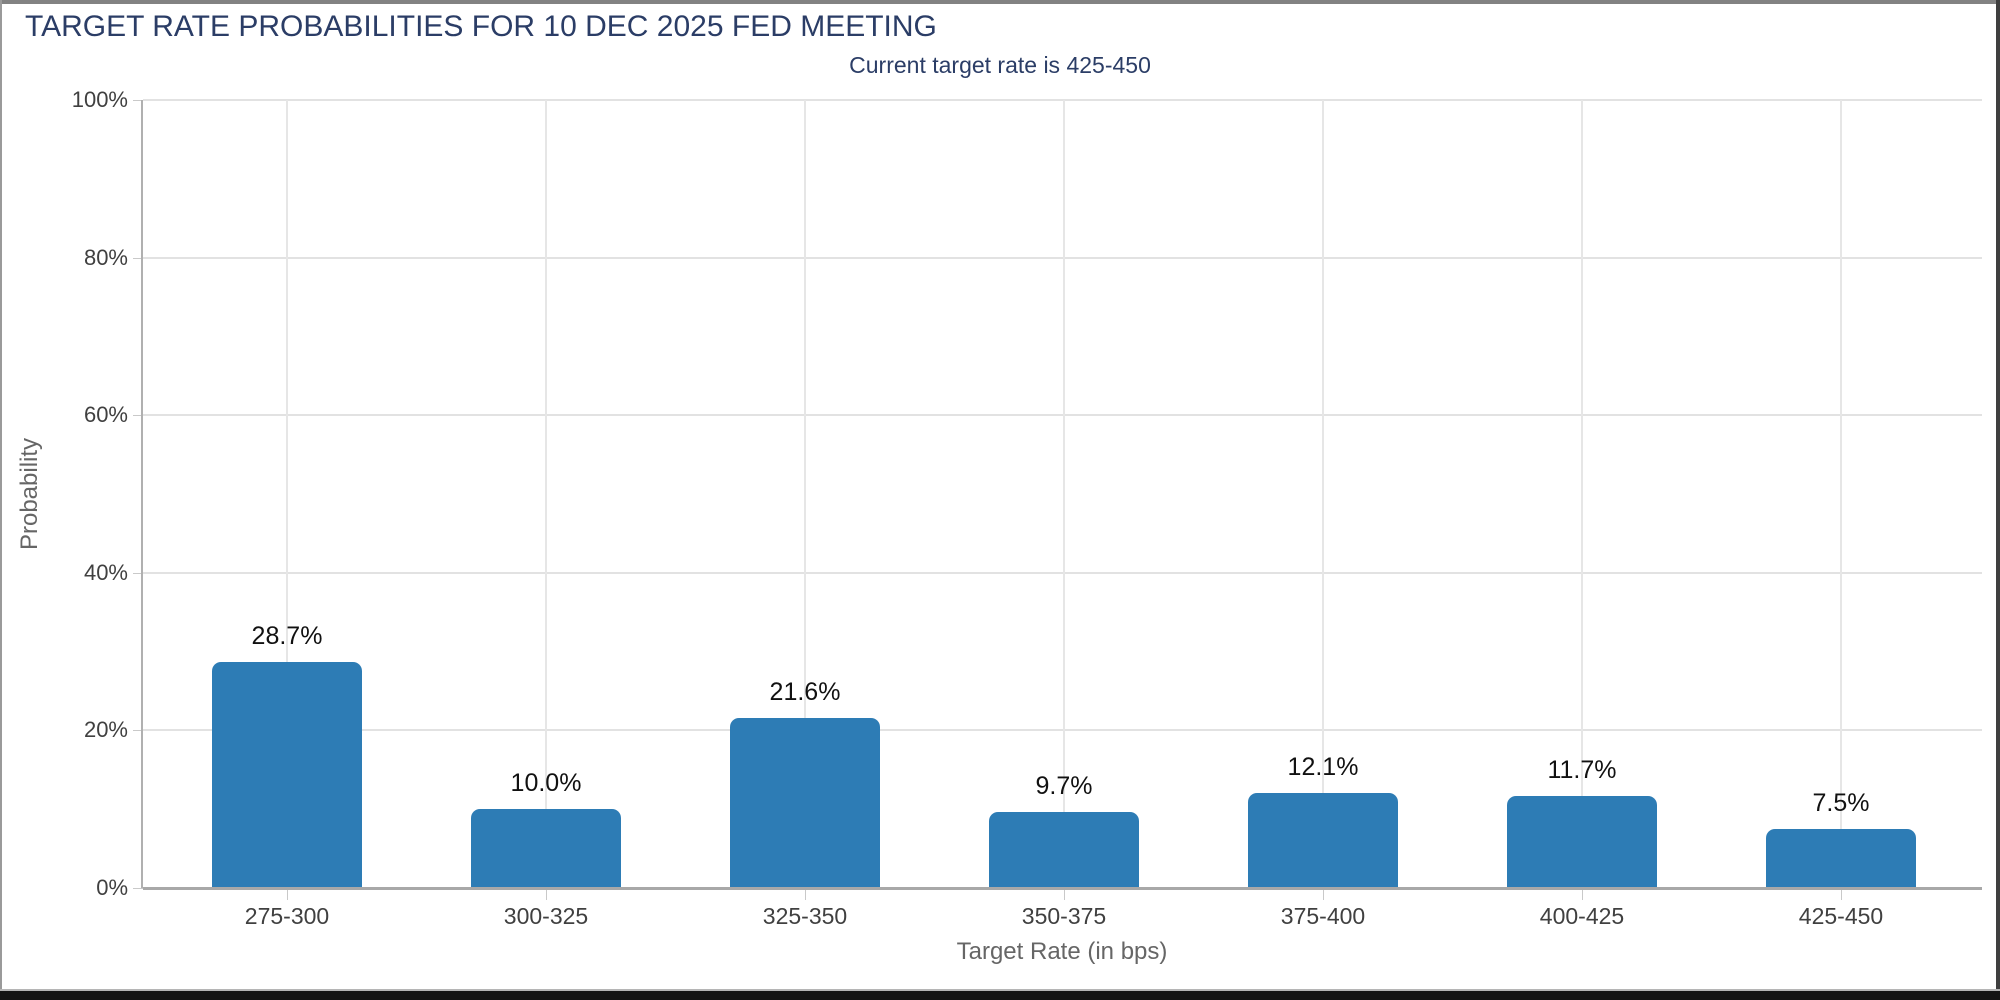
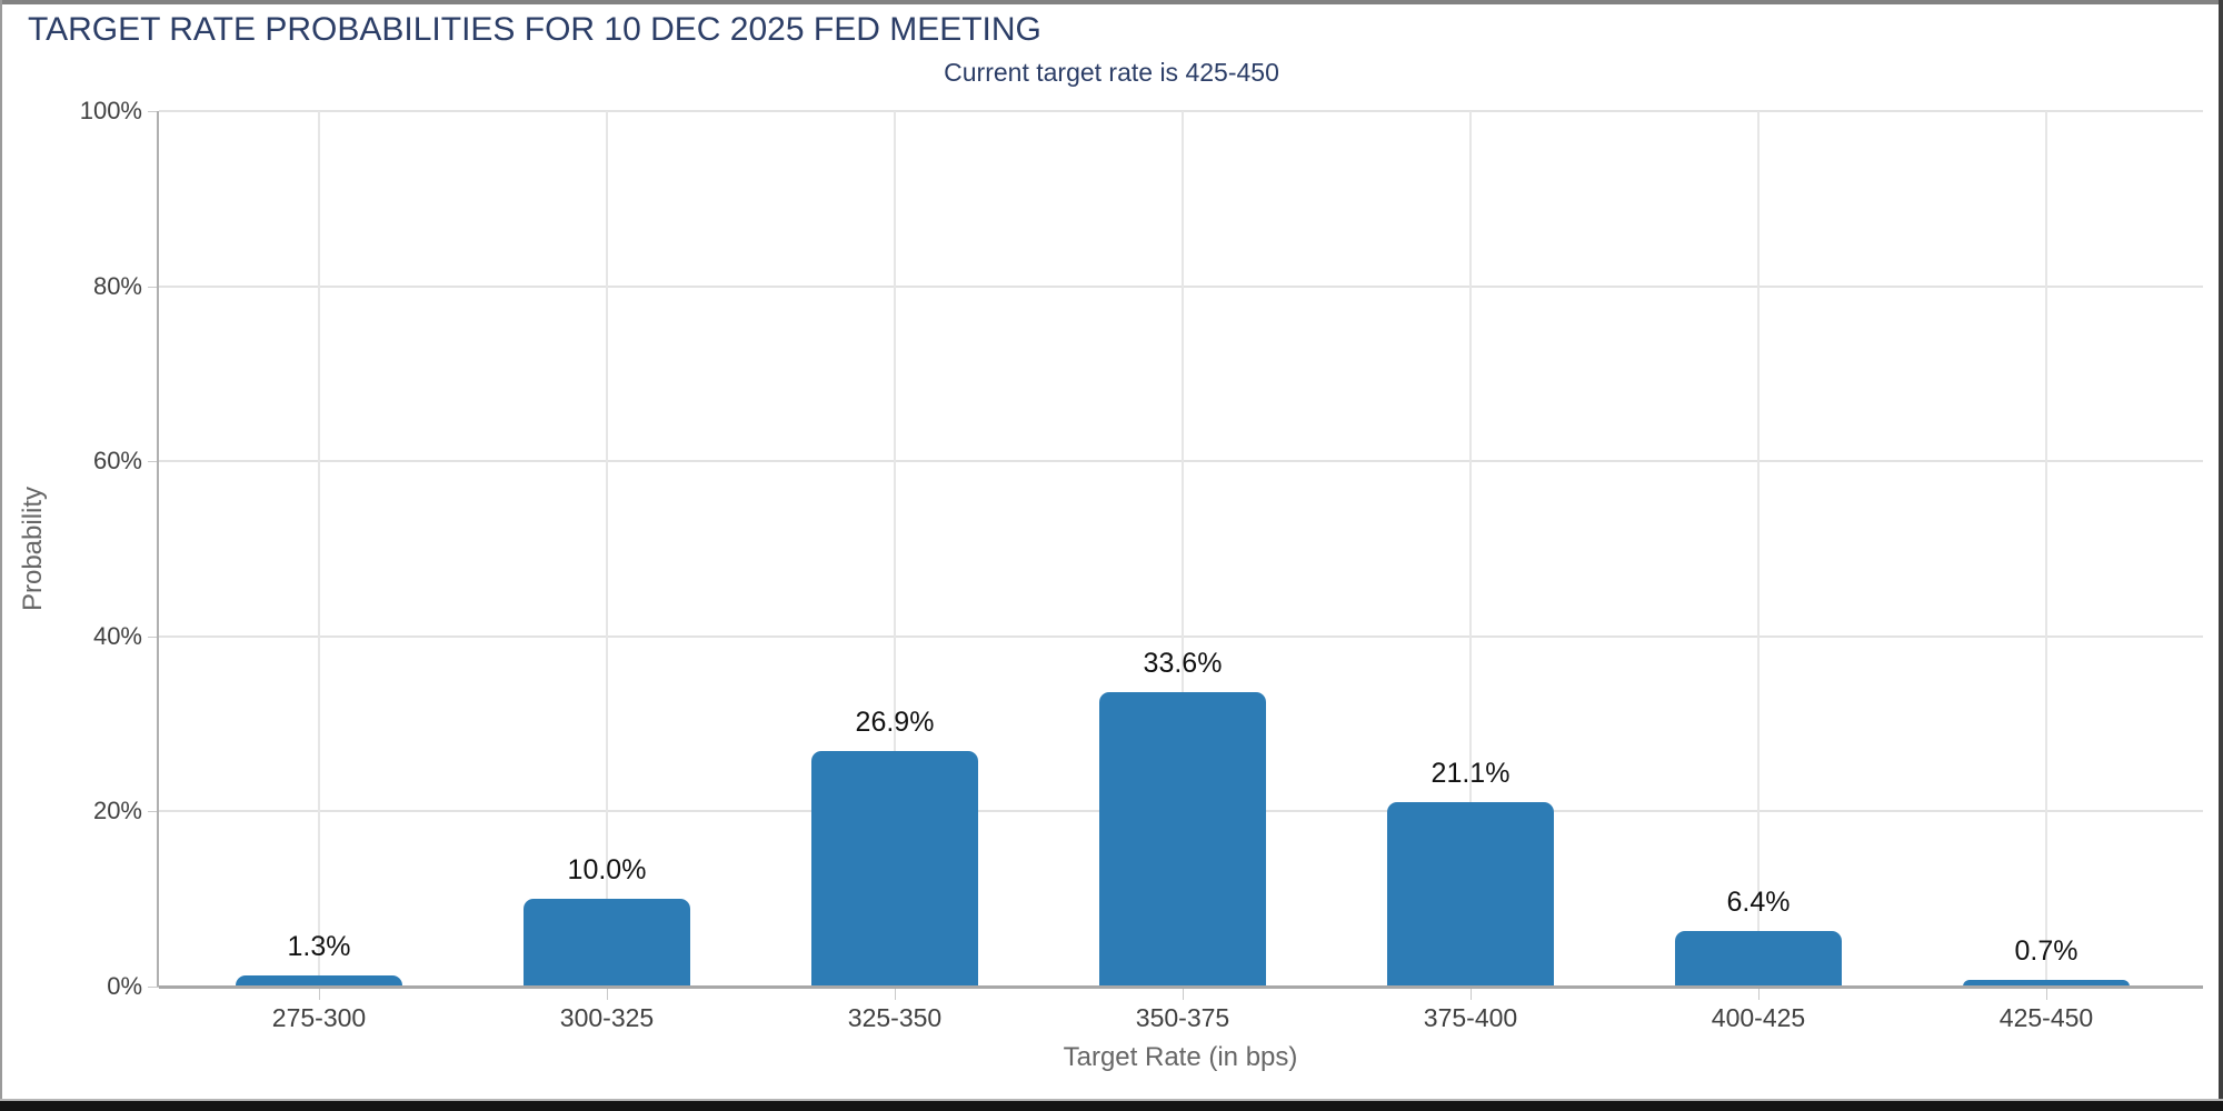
275-300: 28.7% -> 1.3%
325-350: 21.6% -> 26.9%
350-375: 9.7% -> 33.6%
375-400: 12.1% -> 21.1%
400-425: 11.7% -> 6.4%
425-450: 7.5% -> 0.7%
